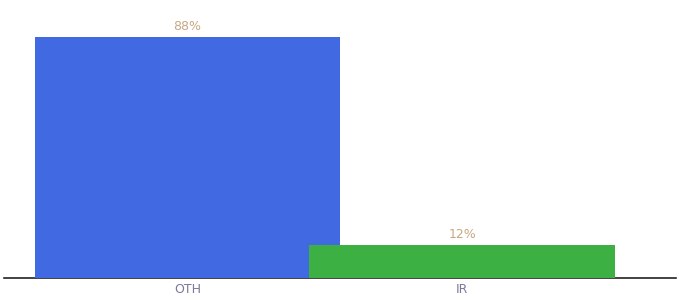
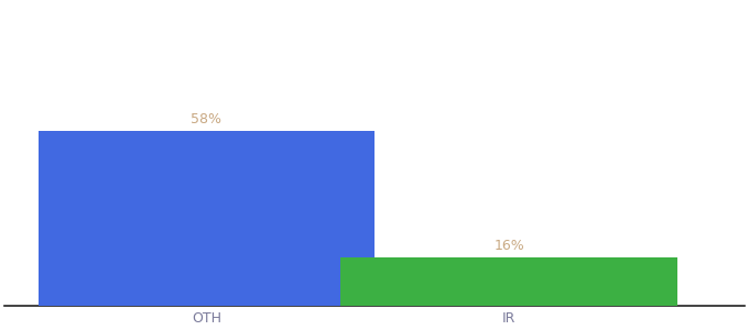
OTH: 88% -> 58%
IR: 12% -> 16%
